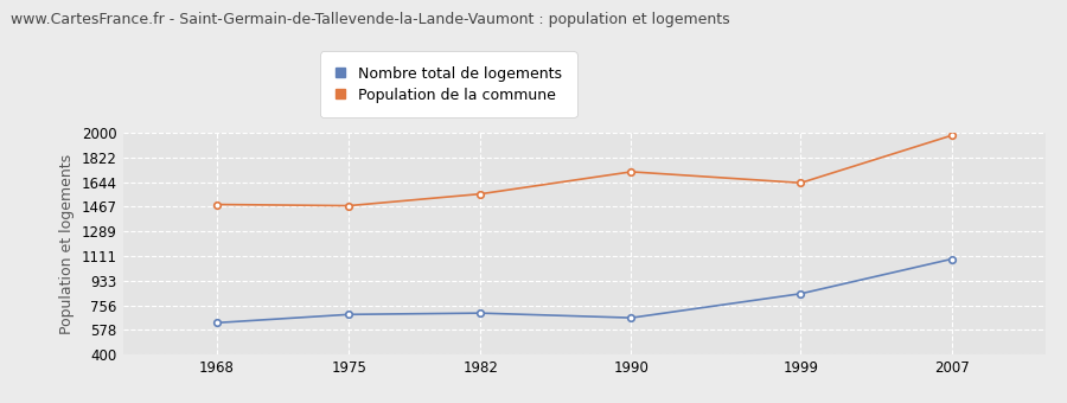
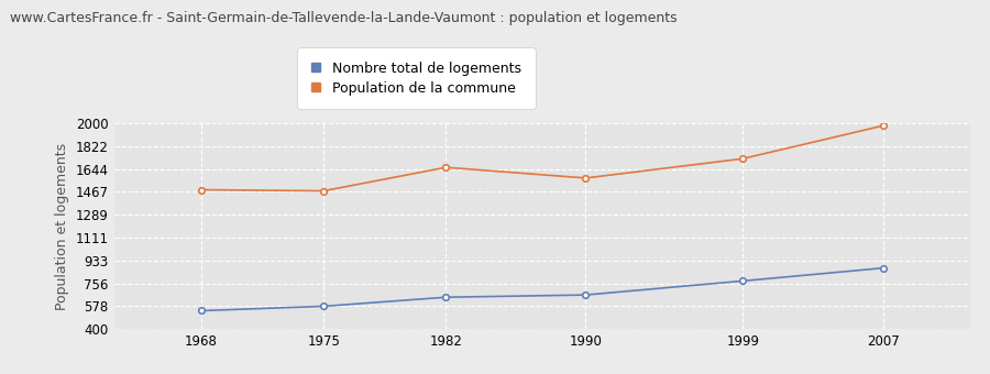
Nombre total de logements/1968: 630 -> 540
Nombre total de logements/1975: 690 -> 580
Nombre total de logements/1982: 700 -> 650
Population de la commune/1982: 1560 -> 1660
Population de la commune/1990: 1720 -> 1580
Nombre total de logements/1999: 840 -> 780
Population de la commune/1999: 1640 -> 1730
Nombre total de logements/2007: 1090 -> 880
